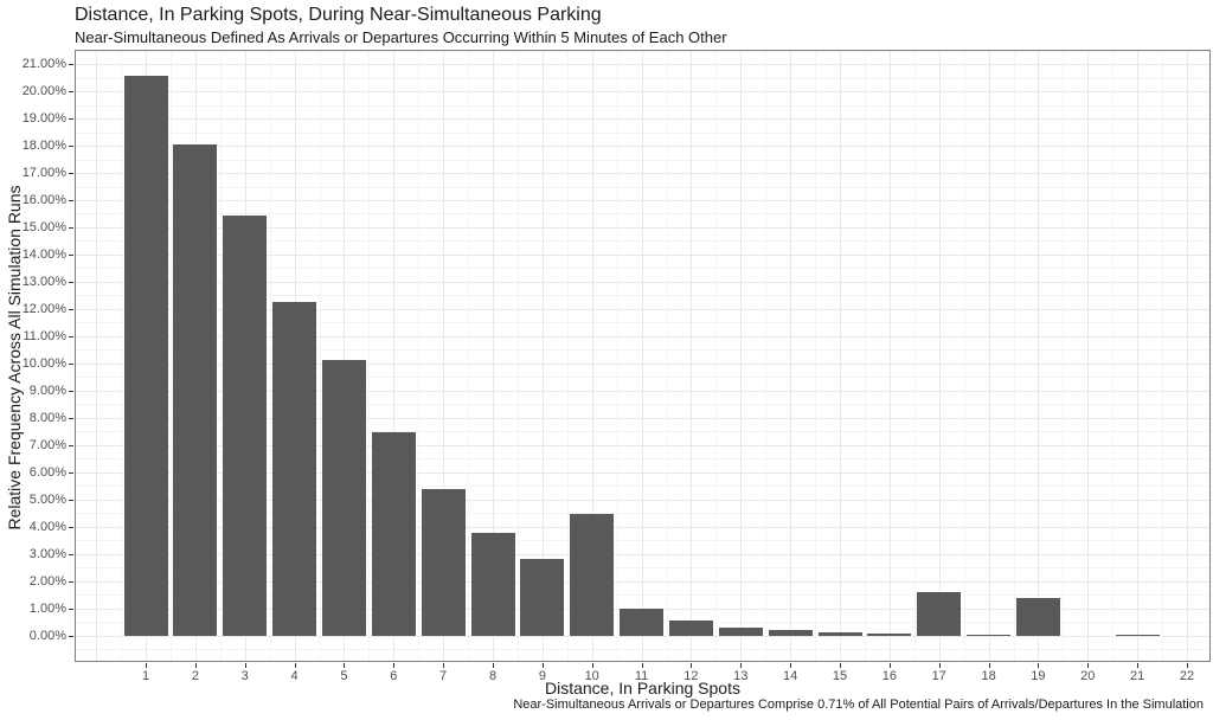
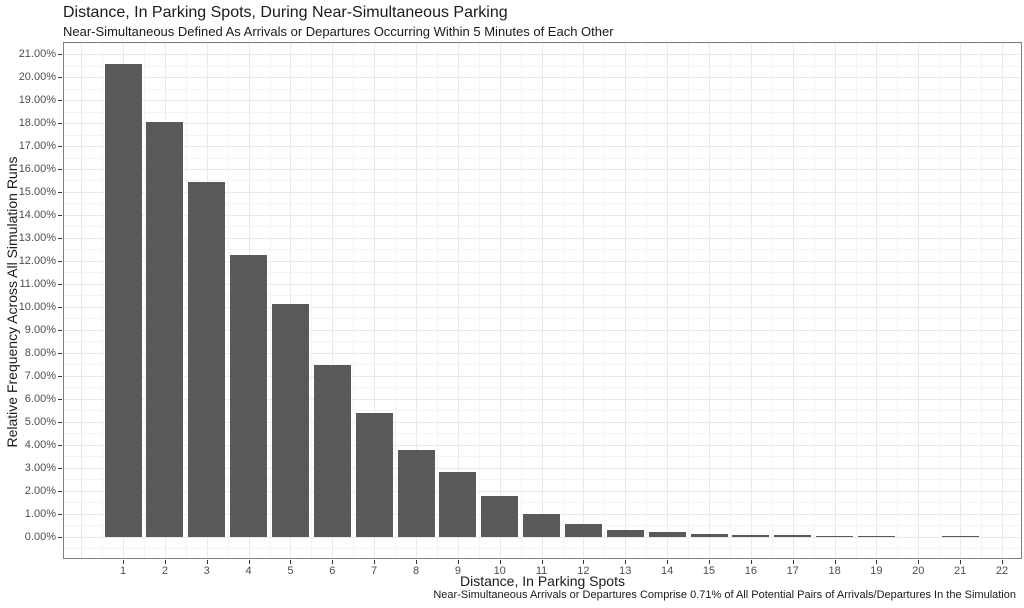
10: 4.5% -> 1.8%
17: 1.6% -> 0.1%
19: 1.4% -> 0.1%
